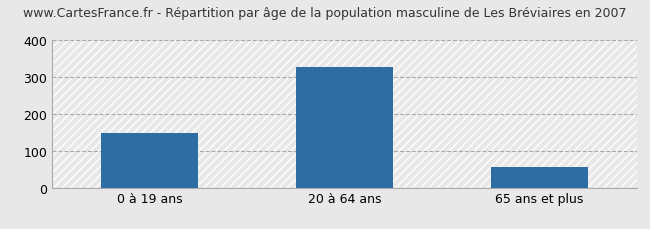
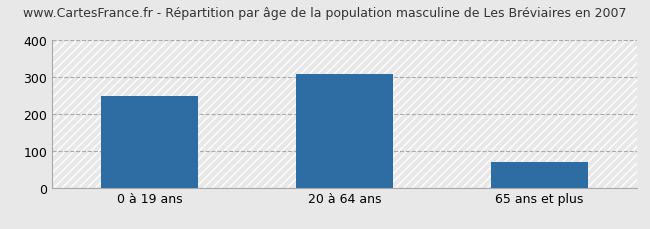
0 à 19 ans: 148 -> 250
20 à 64 ans: 328 -> 310
65 ans et plus: 55 -> 70
